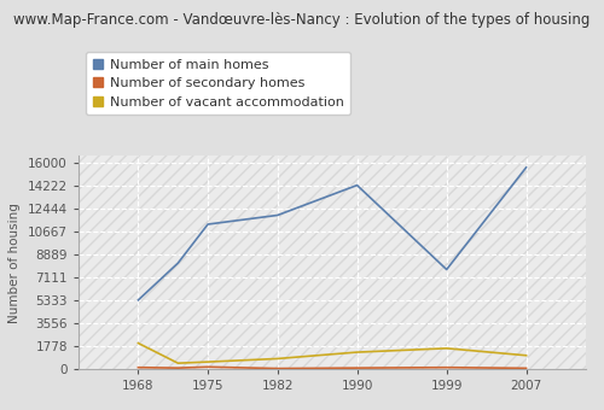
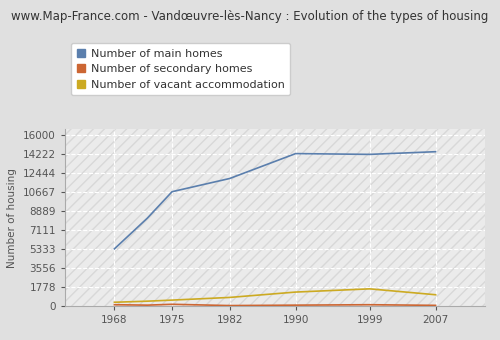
Number of vacant accommodation/1968: 2000 -> 400
Number of main homes/1975: 11200 -> 10700
Number of main homes/1999: 7700 -> 14200
Number of main homes/2007: 15600 -> 14400
